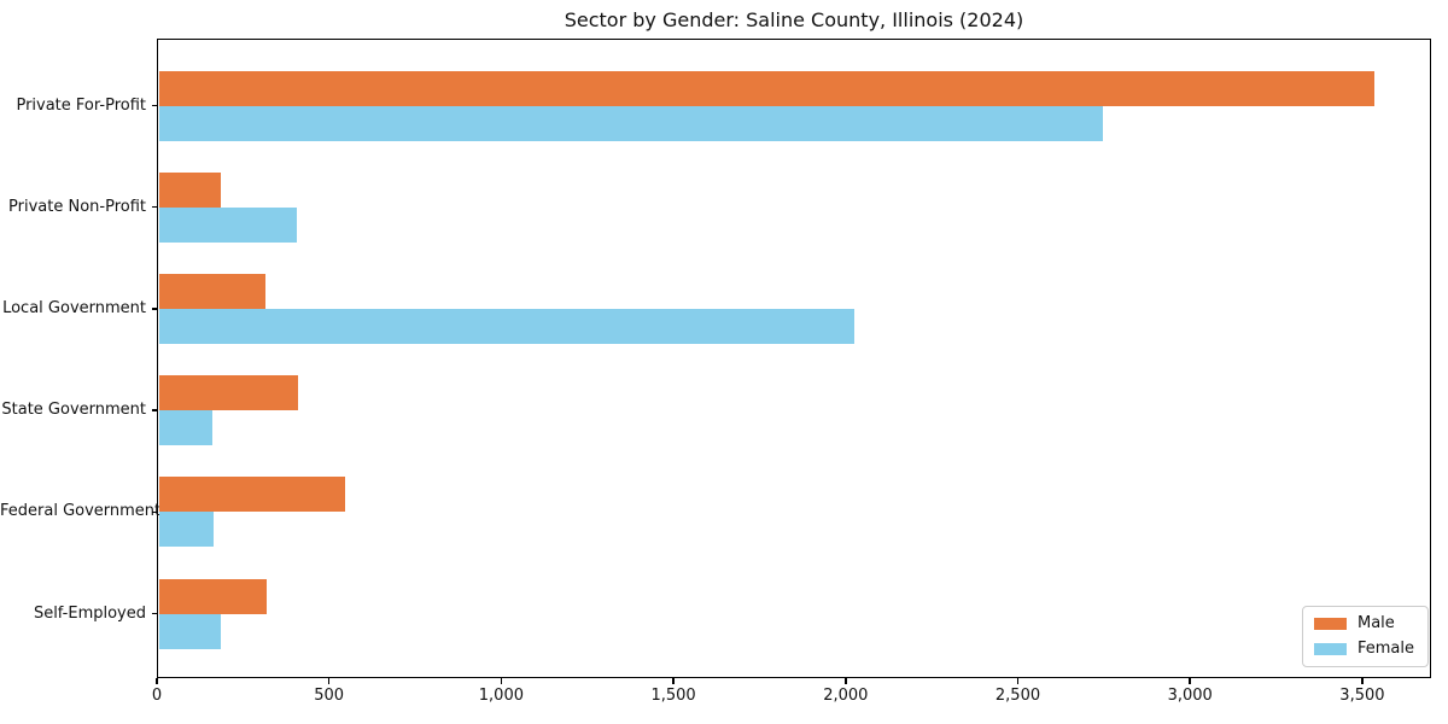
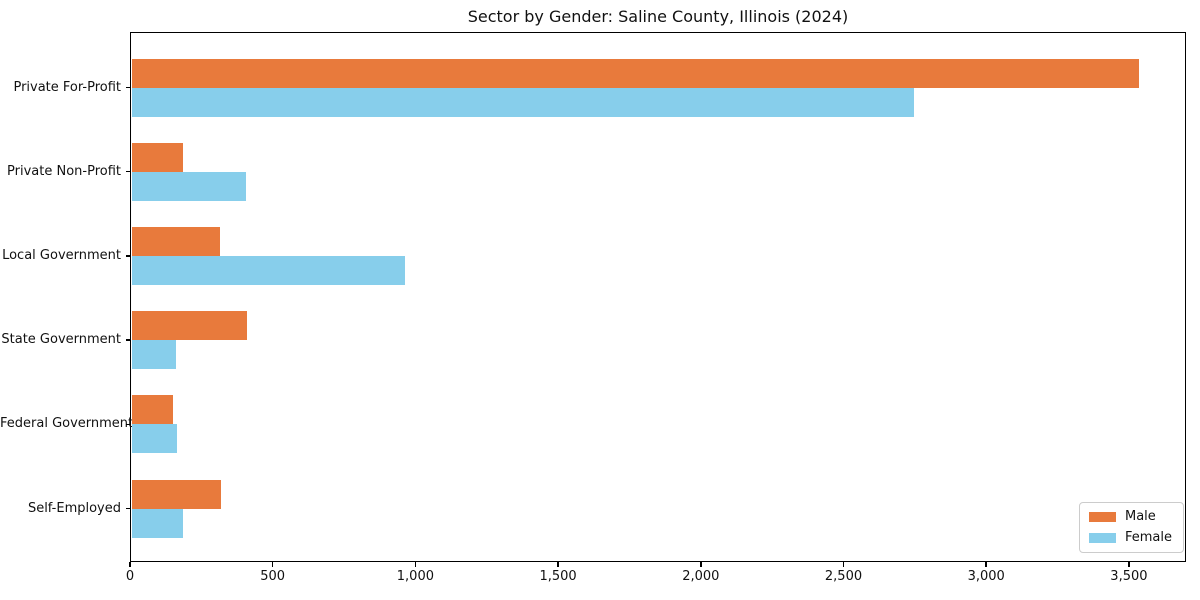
Female/Local Government: 2020 -> 960
Male/Federal Government: 540 -> 140
